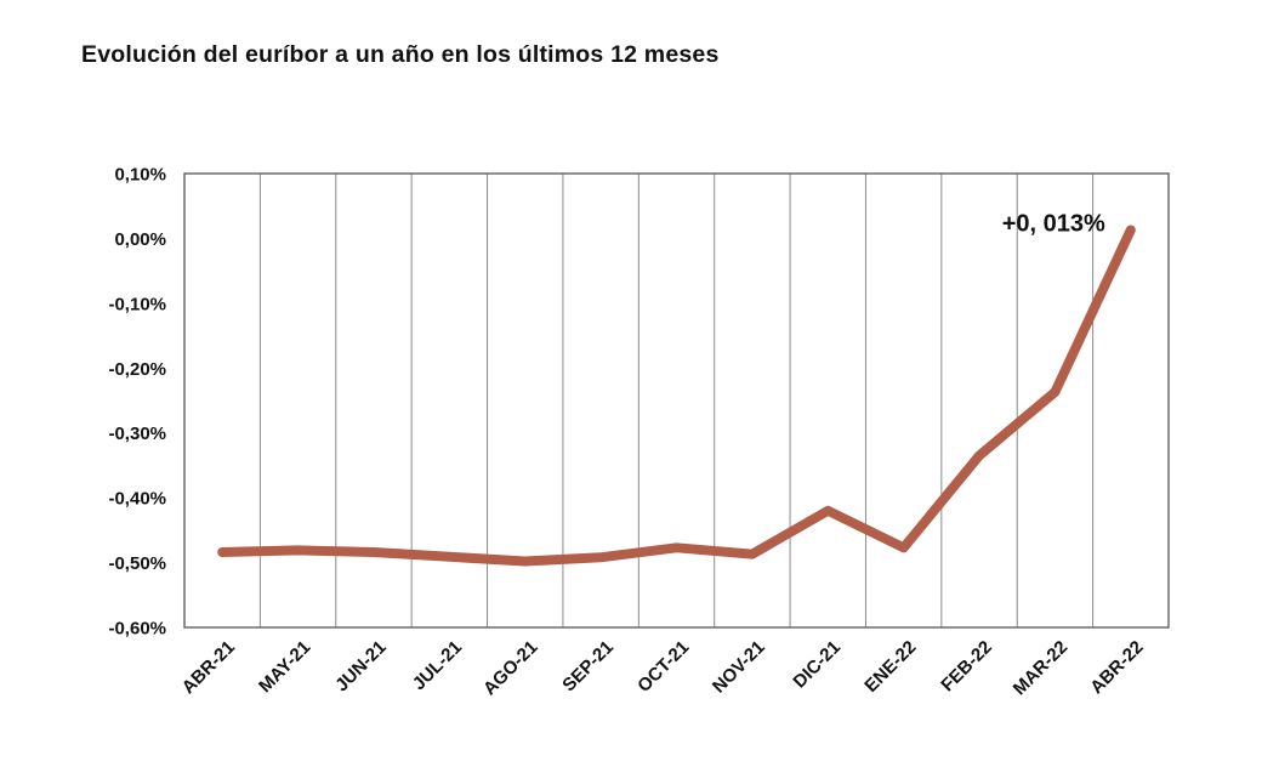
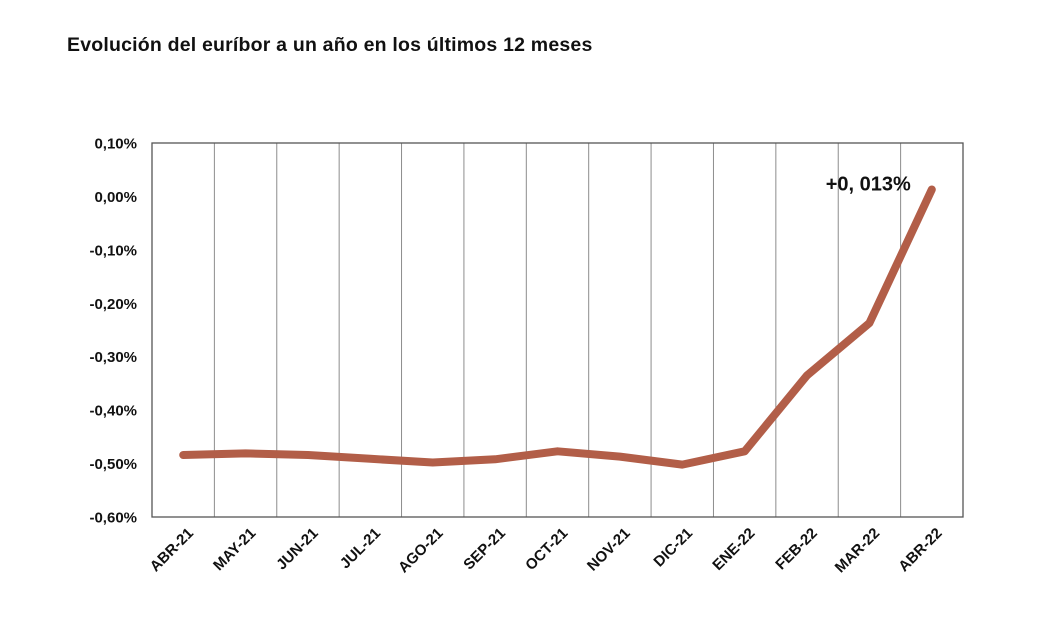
DIC-21: -0,42% -> -0,50%
